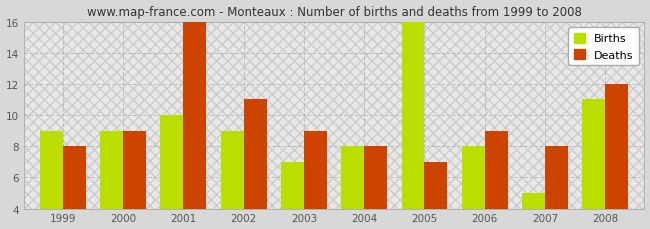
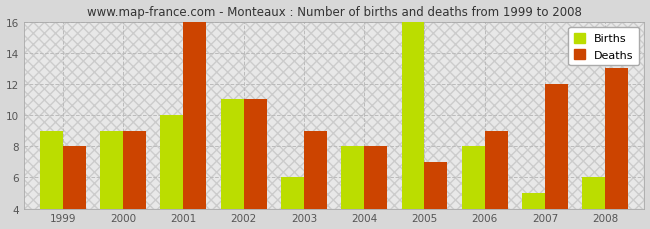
Births/2002: 9 -> 11
Births/2003: 7 -> 6
Deaths/2007: 8 -> 12
Births/2008: 11 -> 6
Deaths/2008: 12 -> 13
